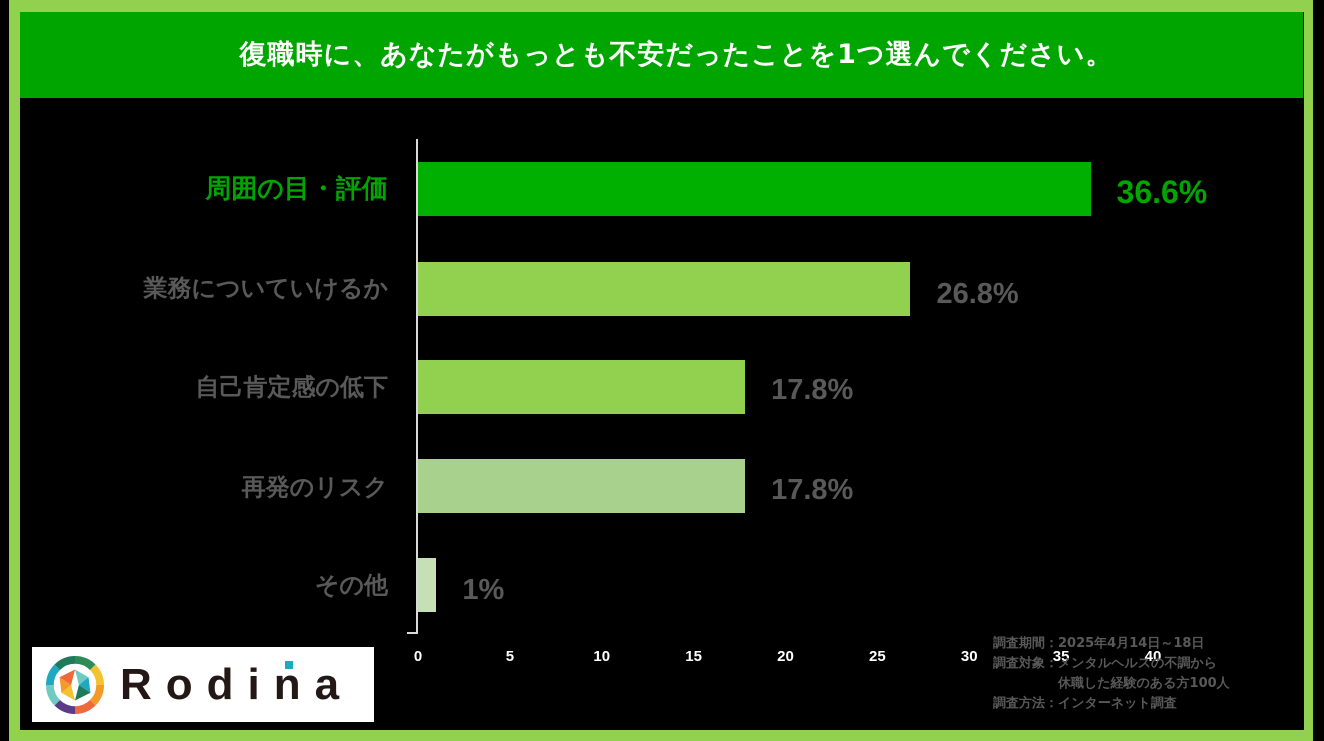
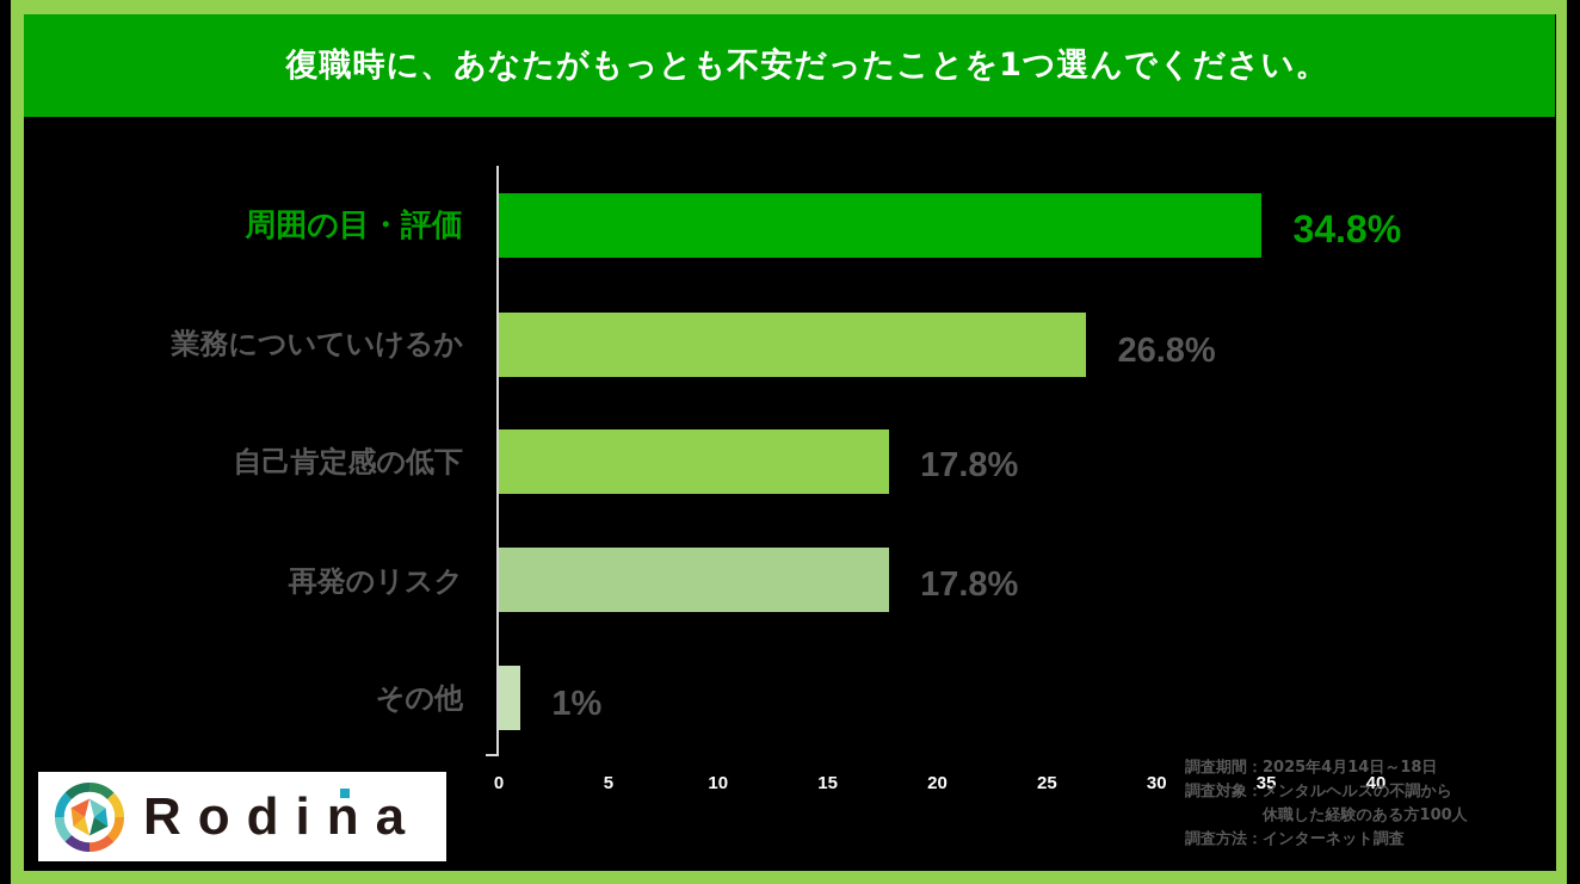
周囲の目・評価: 36.6% -> 34.8%
